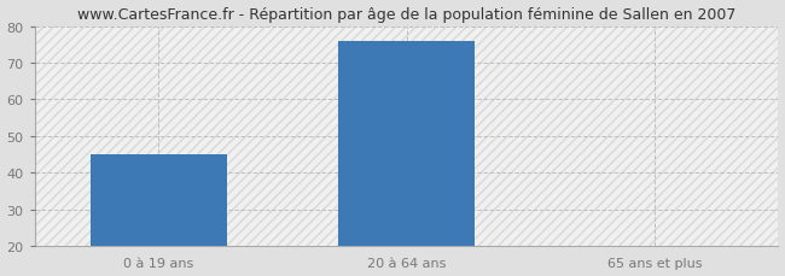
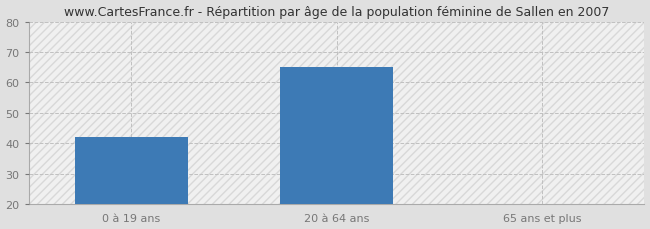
0 à 19 ans: 45 -> 42
20 à 64 ans: 76 -> 65
